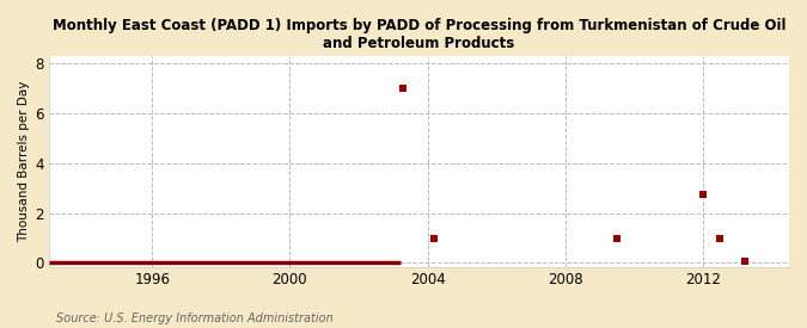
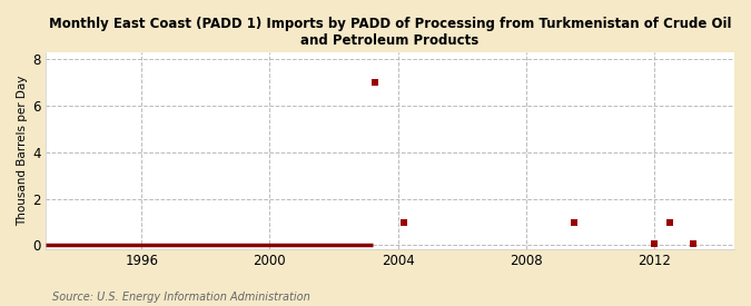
2012: 2.75 -> 0.05
